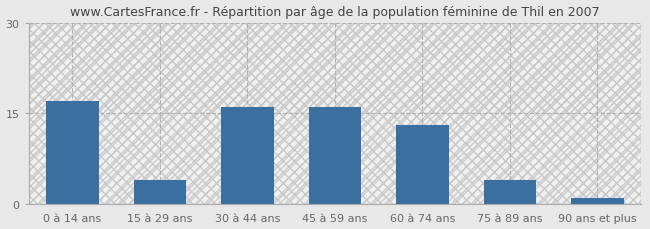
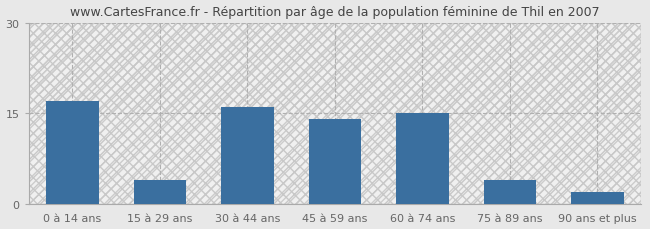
45 à 59 ans: 16 -> 14
60 à 74 ans: 13 -> 15
90 ans et plus: 1 -> 2
